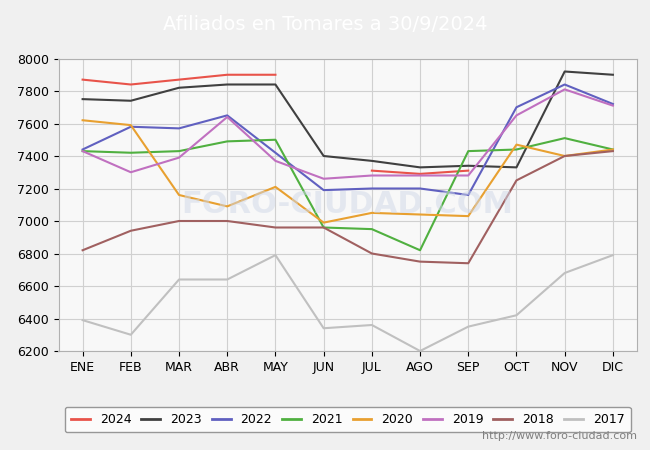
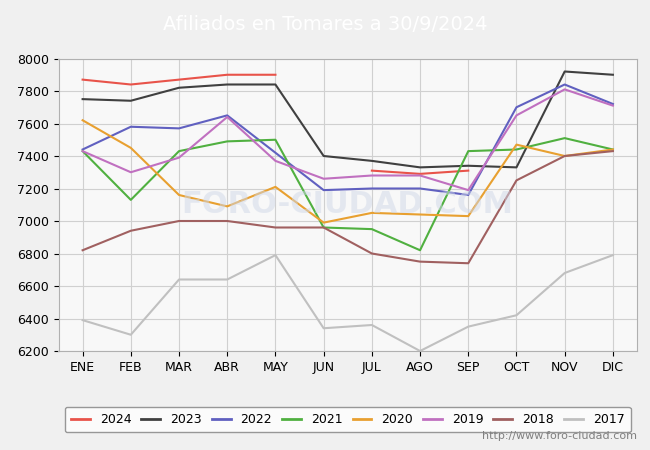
2021/FEB: 7420 -> 7130
2020/FEB: 7590 -> 7450
2019/SEP: 7280 -> 7190
